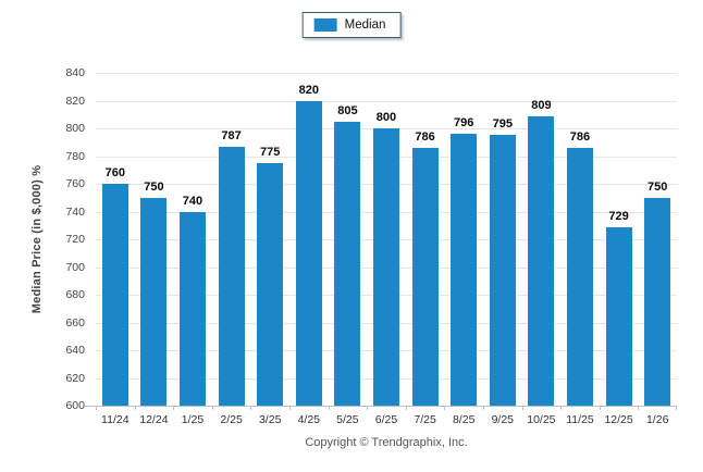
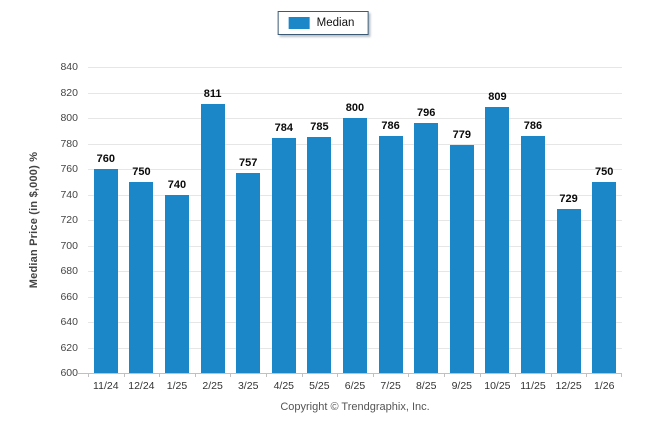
2/25: 787 -> 811
3/25: 775 -> 757
4/25: 820 -> 784
5/25: 805 -> 785
9/25: 795 -> 779
